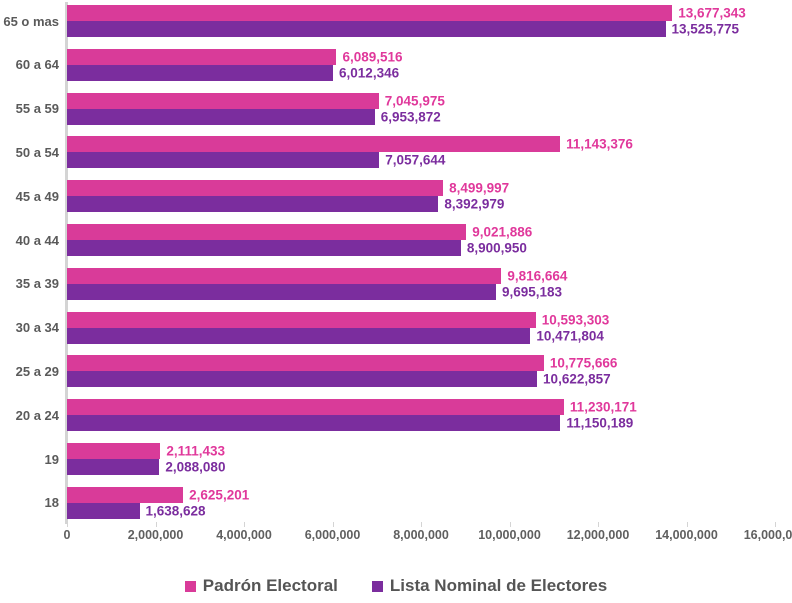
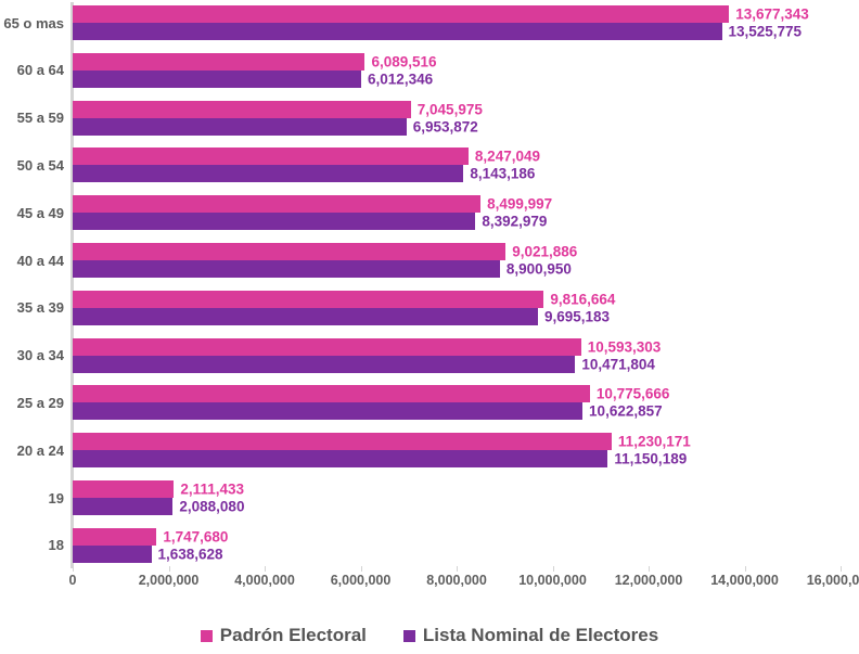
Padrón Electoral/50 a 54: 11,143,376 -> 8,247,049
Lista Nominal de Electores/50 a 54: 7,057,644 -> 8,143,186
Padrón Electoral/18: 2,625,201 -> 1,747,680
